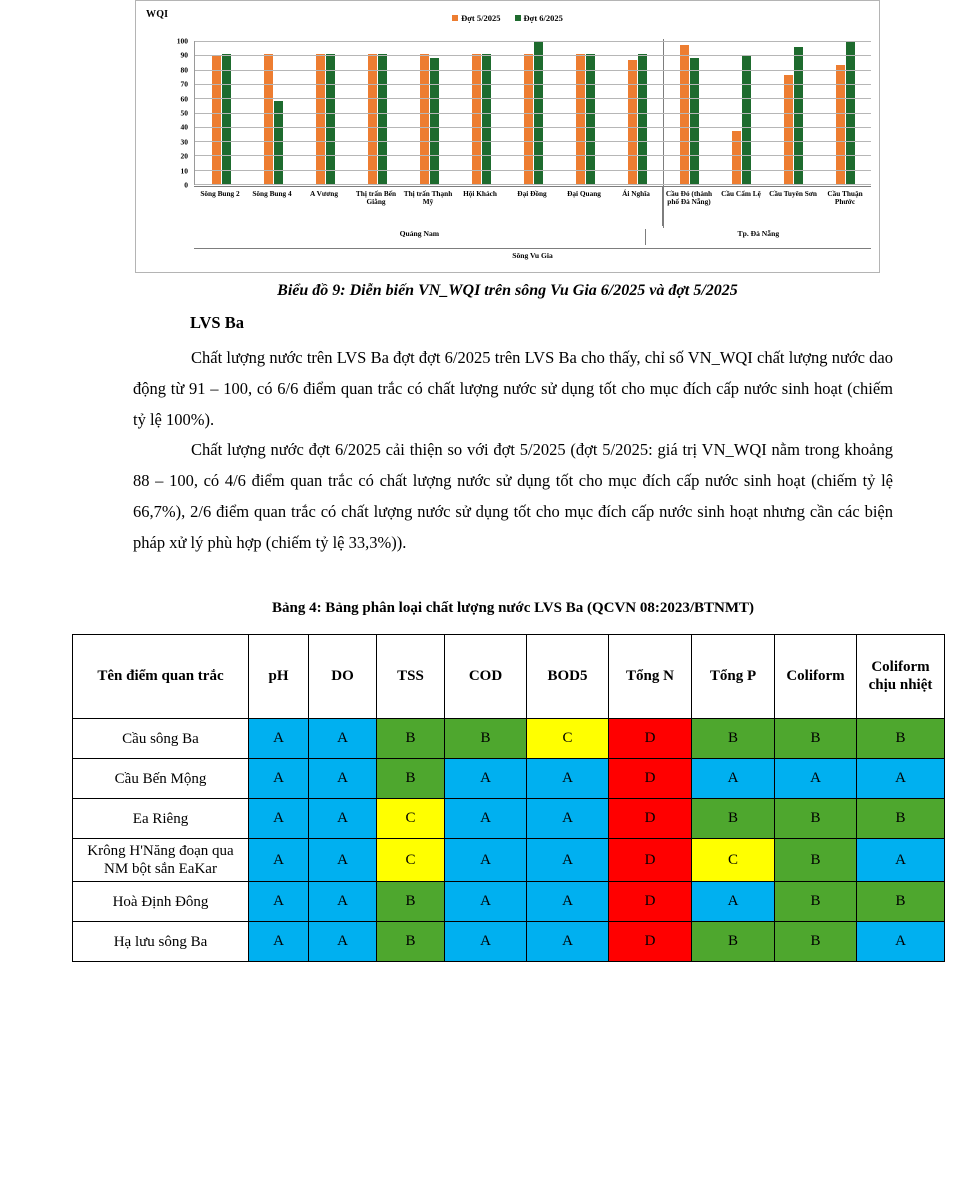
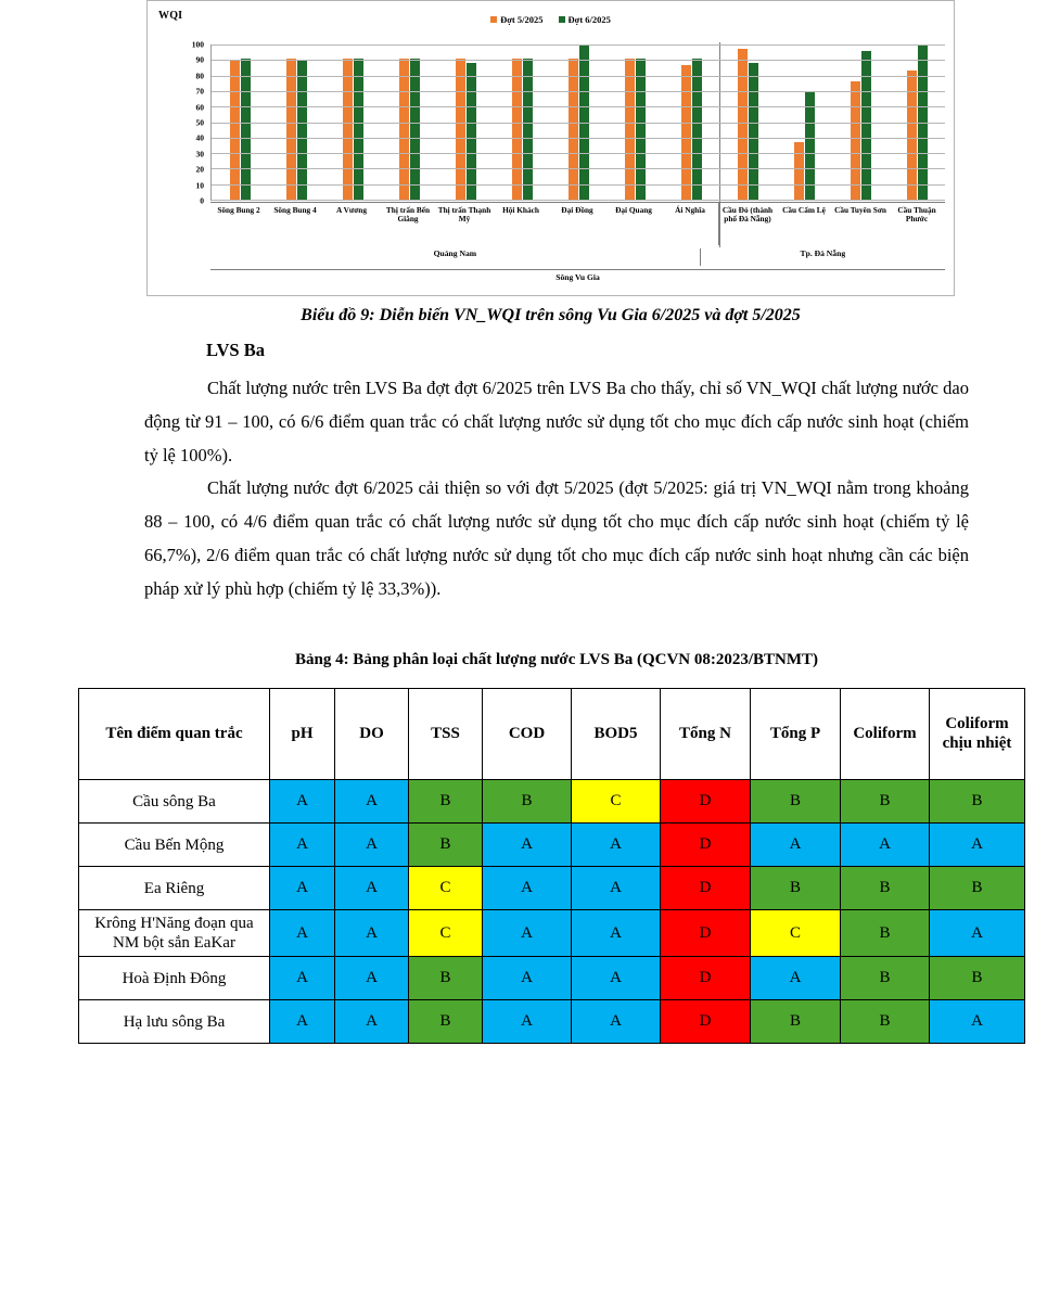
Đợt 6/2025/Sông Bung 4: 58 -> 90
Đợt 6/2025/Cầu Cẩm Lệ: 90 -> 70
